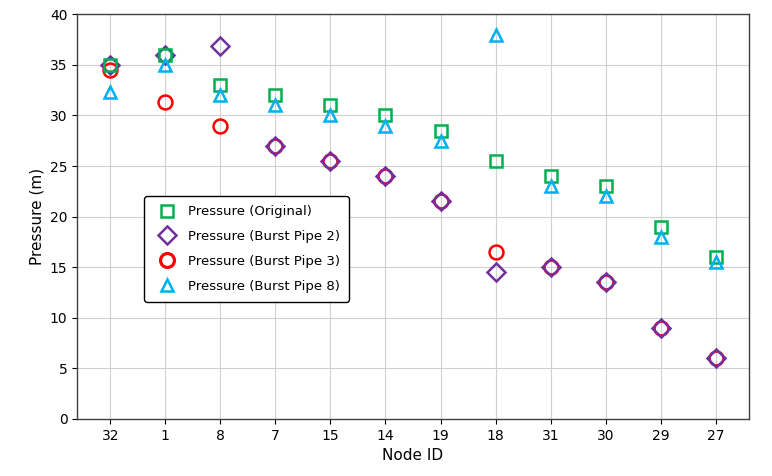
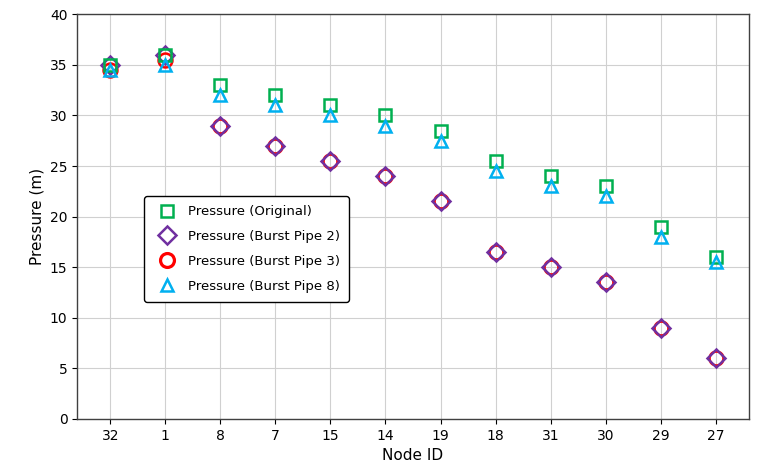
Pressure (Burst Pipe 8)/32: 32.3 -> 34.5
Pressure (Burst Pipe 3)/1: 31.3 -> 35.5
Pressure (Burst Pipe 2)/8: 36.9 -> 29.0
Pressure (Burst Pipe 2)/18: 14.5 -> 16.5
Pressure (Burst Pipe 8)/18: 38.0 -> 24.5
